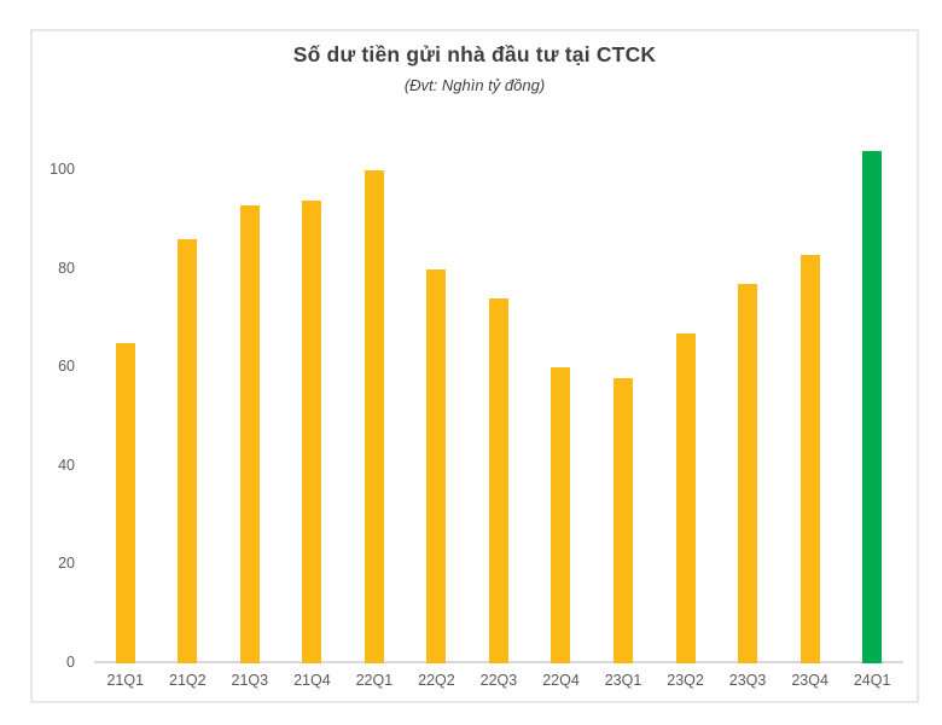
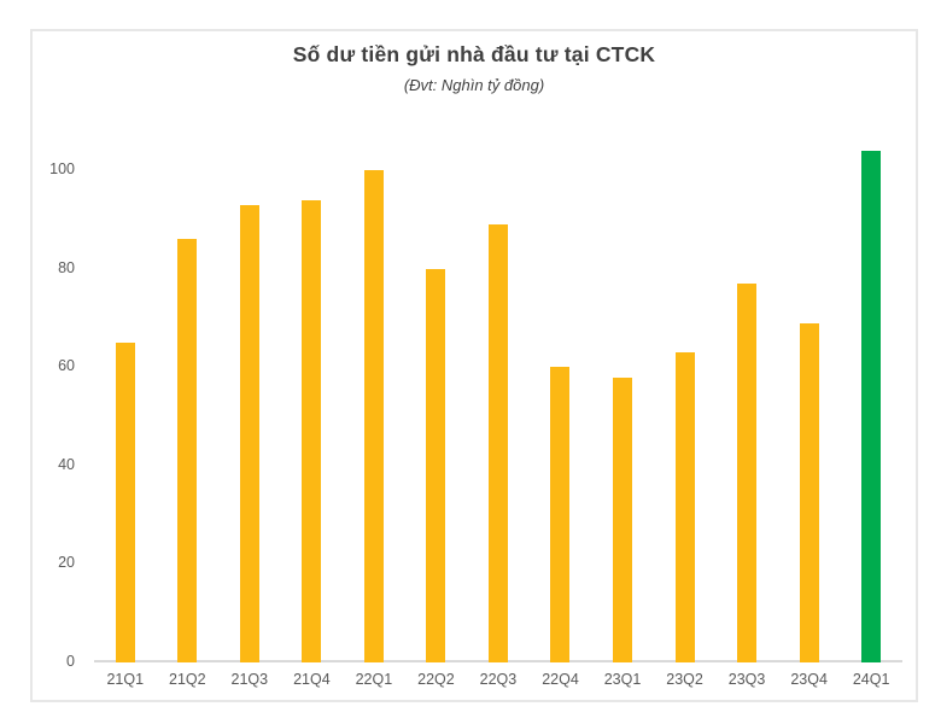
22Q3: 74 -> 89
23Q2: 67 -> 63
23Q4: 83 -> 69
